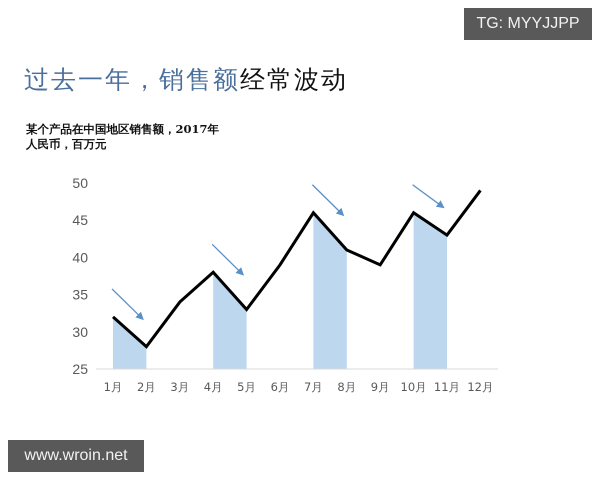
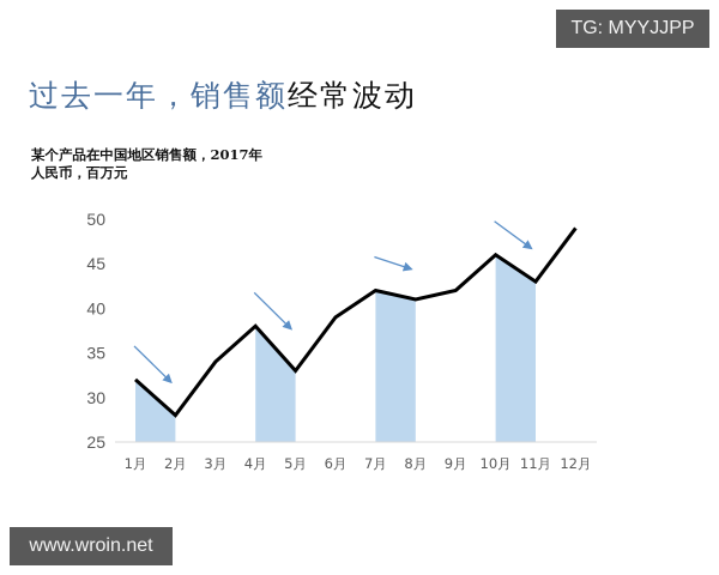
7月: 46 -> 42
9月: 39 -> 42
